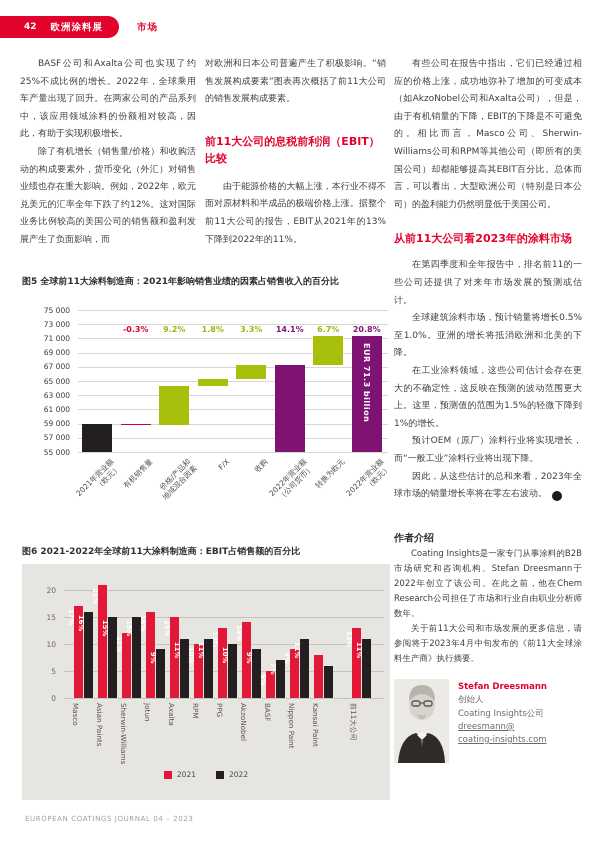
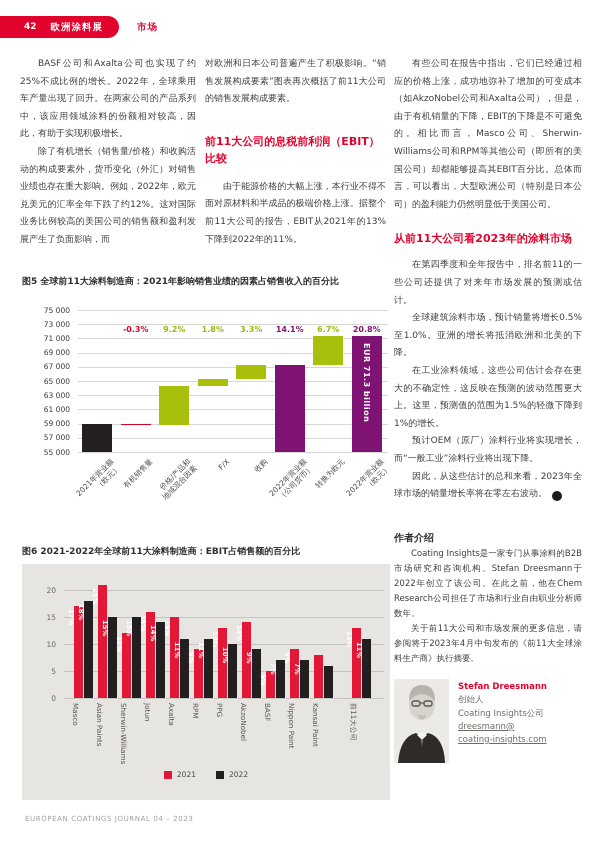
图6 2021-2022年全球前11大涂料制造商：EBIT占销售额的百分比/2022/Masco: 16% -> 18%
图6 2021-2022年全球前11大涂料制造商：EBIT占销售额的百分比/2022/Jotun: 9% -> 14%
图6 2021-2022年全球前11大涂料制造商：EBIT占销售额的百分比/2021/RPM: 10% -> 9%
图6 2021-2022年全球前11大涂料制造商：EBIT占销售额的百分比/2022/Nippon Paint: 11% -> 7%
